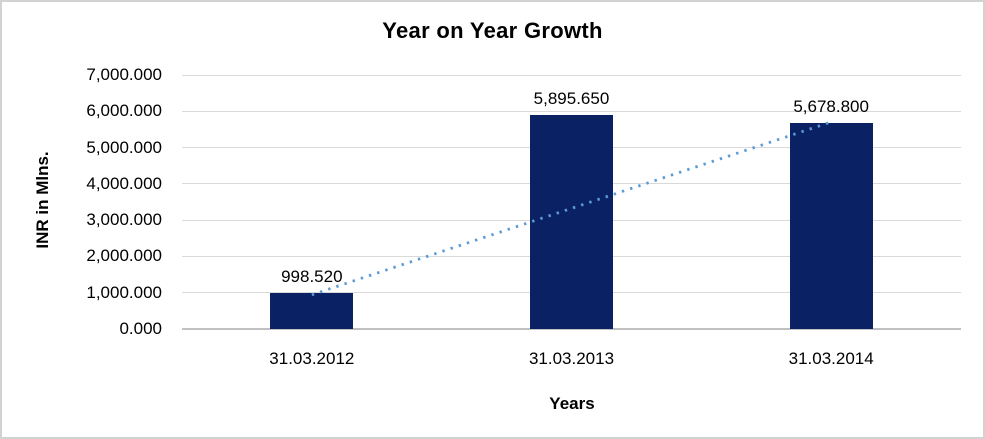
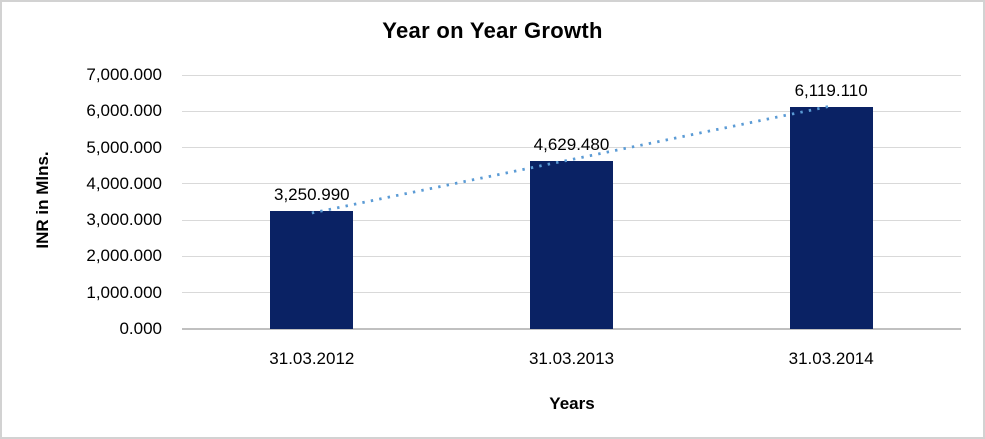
31.03.2012: 998.520 -> 3,250.990
31.03.2013: 5,895.650 -> 4,629.480
31.03.2014: 5,678.800 -> 6,119.110
